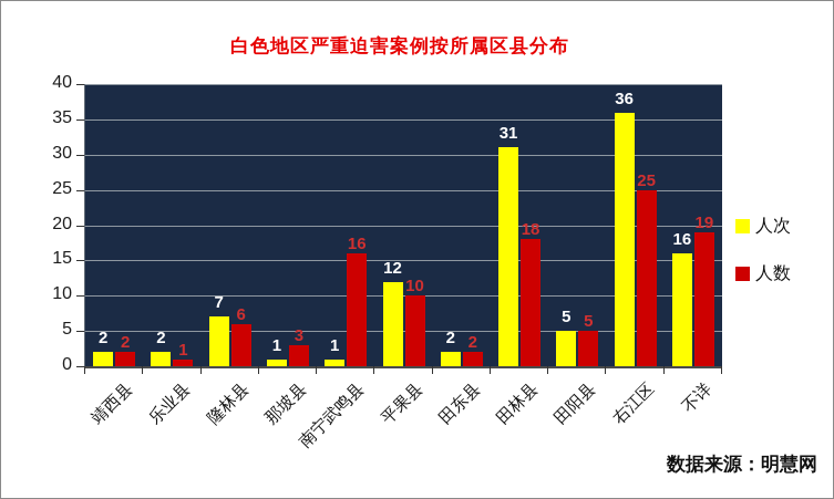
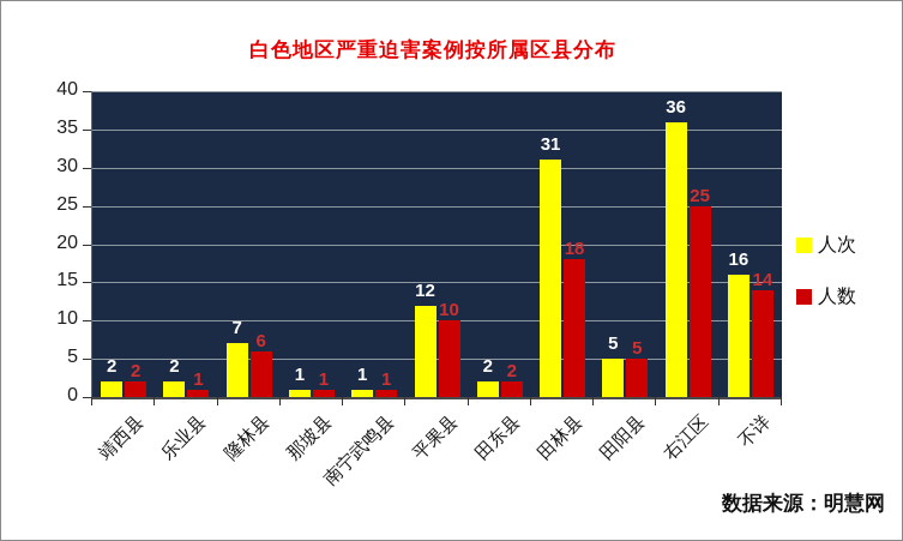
人数/那坡县: 3 -> 1
人数/南宁武鸣县: 16 -> 1
人数/不详: 19 -> 14
